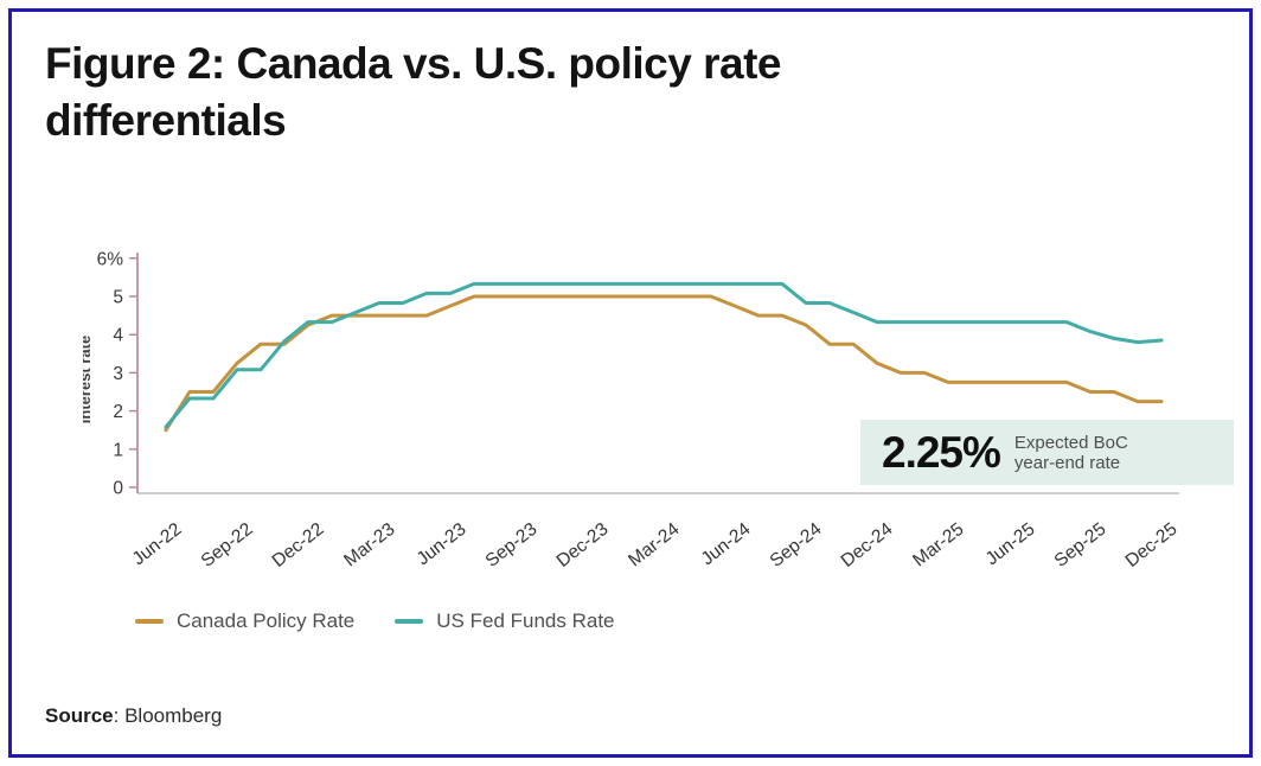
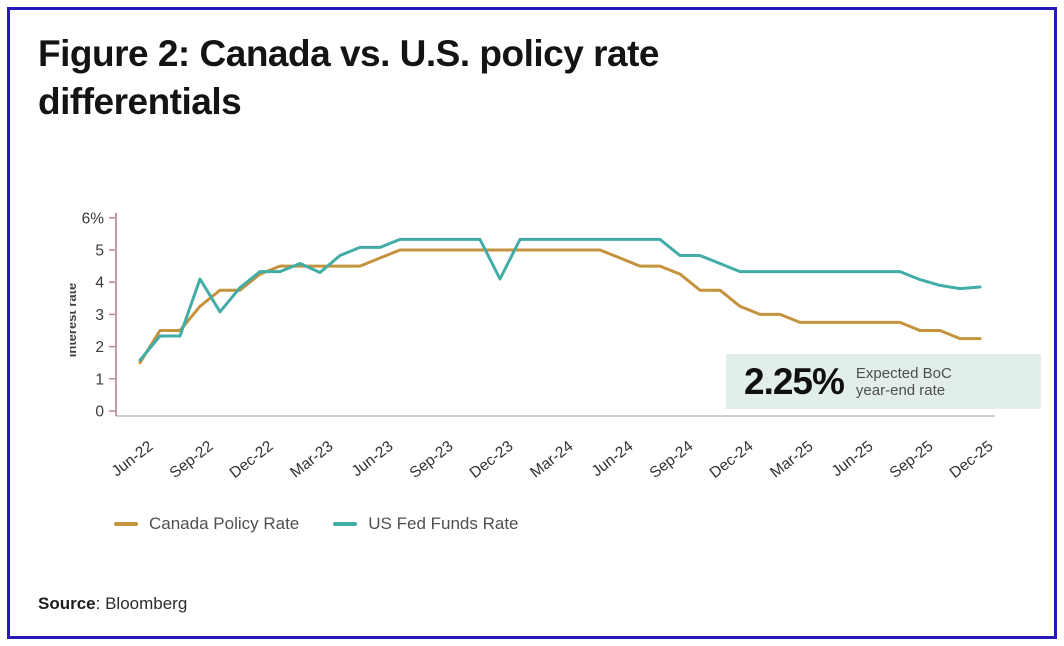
US Fed Funds Rate/Sep-22: 3.1% -> 4.1%
US Fed Funds Rate/Mar-23: 4.8% -> 4.3%
US Fed Funds Rate/Dec-23: 5.3% -> 4.1%
